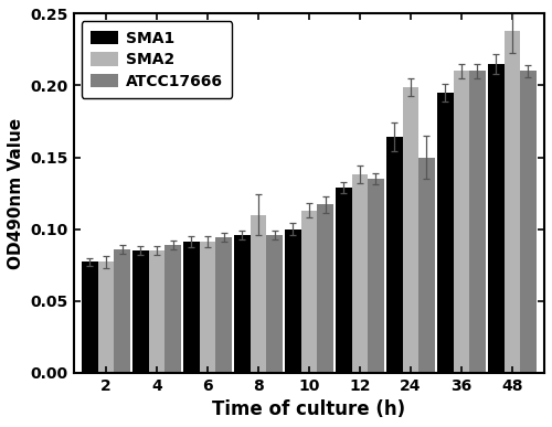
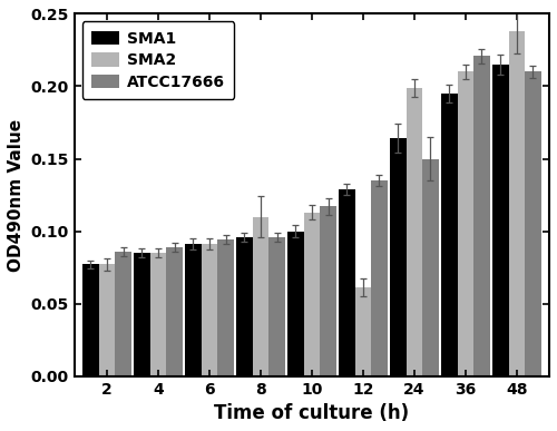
SMA2/12: 0.138 -> 0.061
ATCC17666/36: 0.210 -> 0.221
